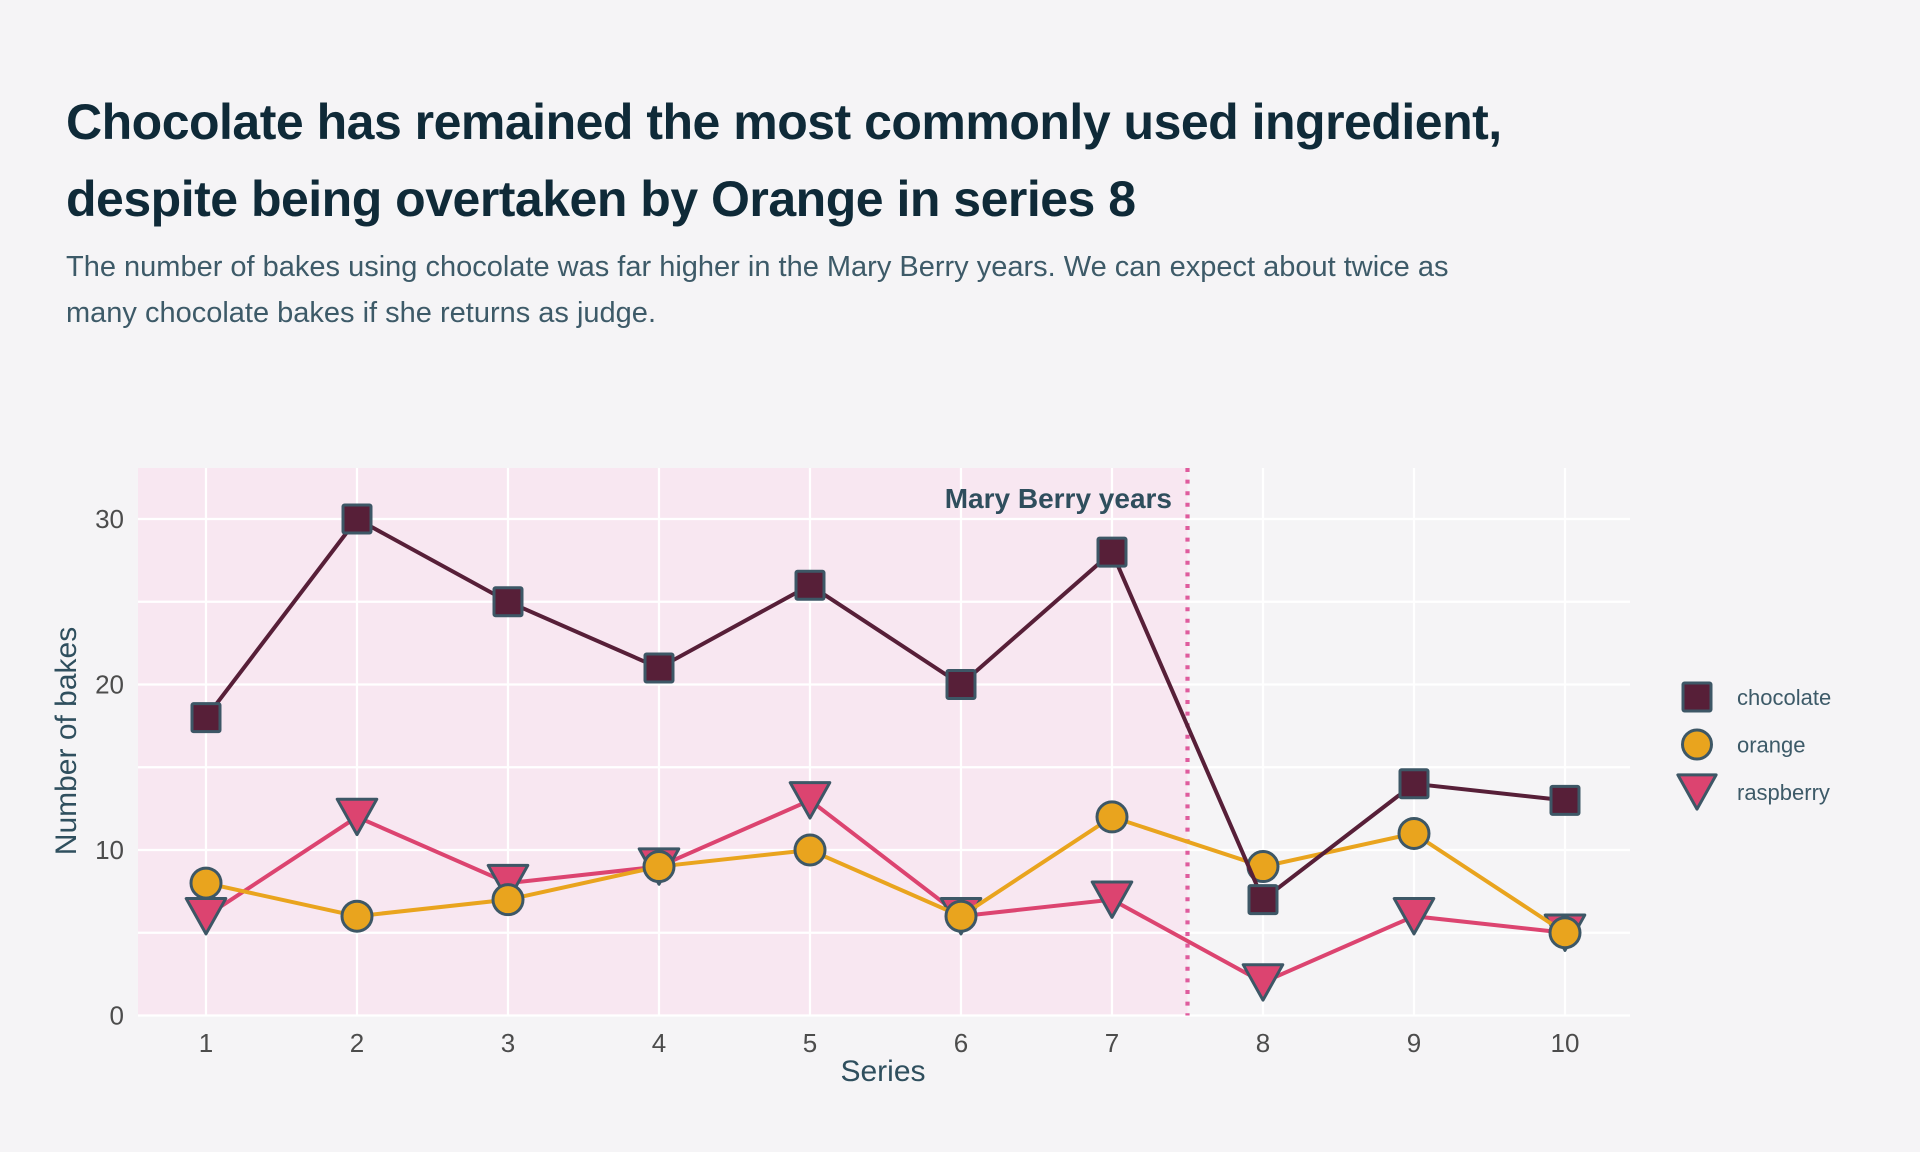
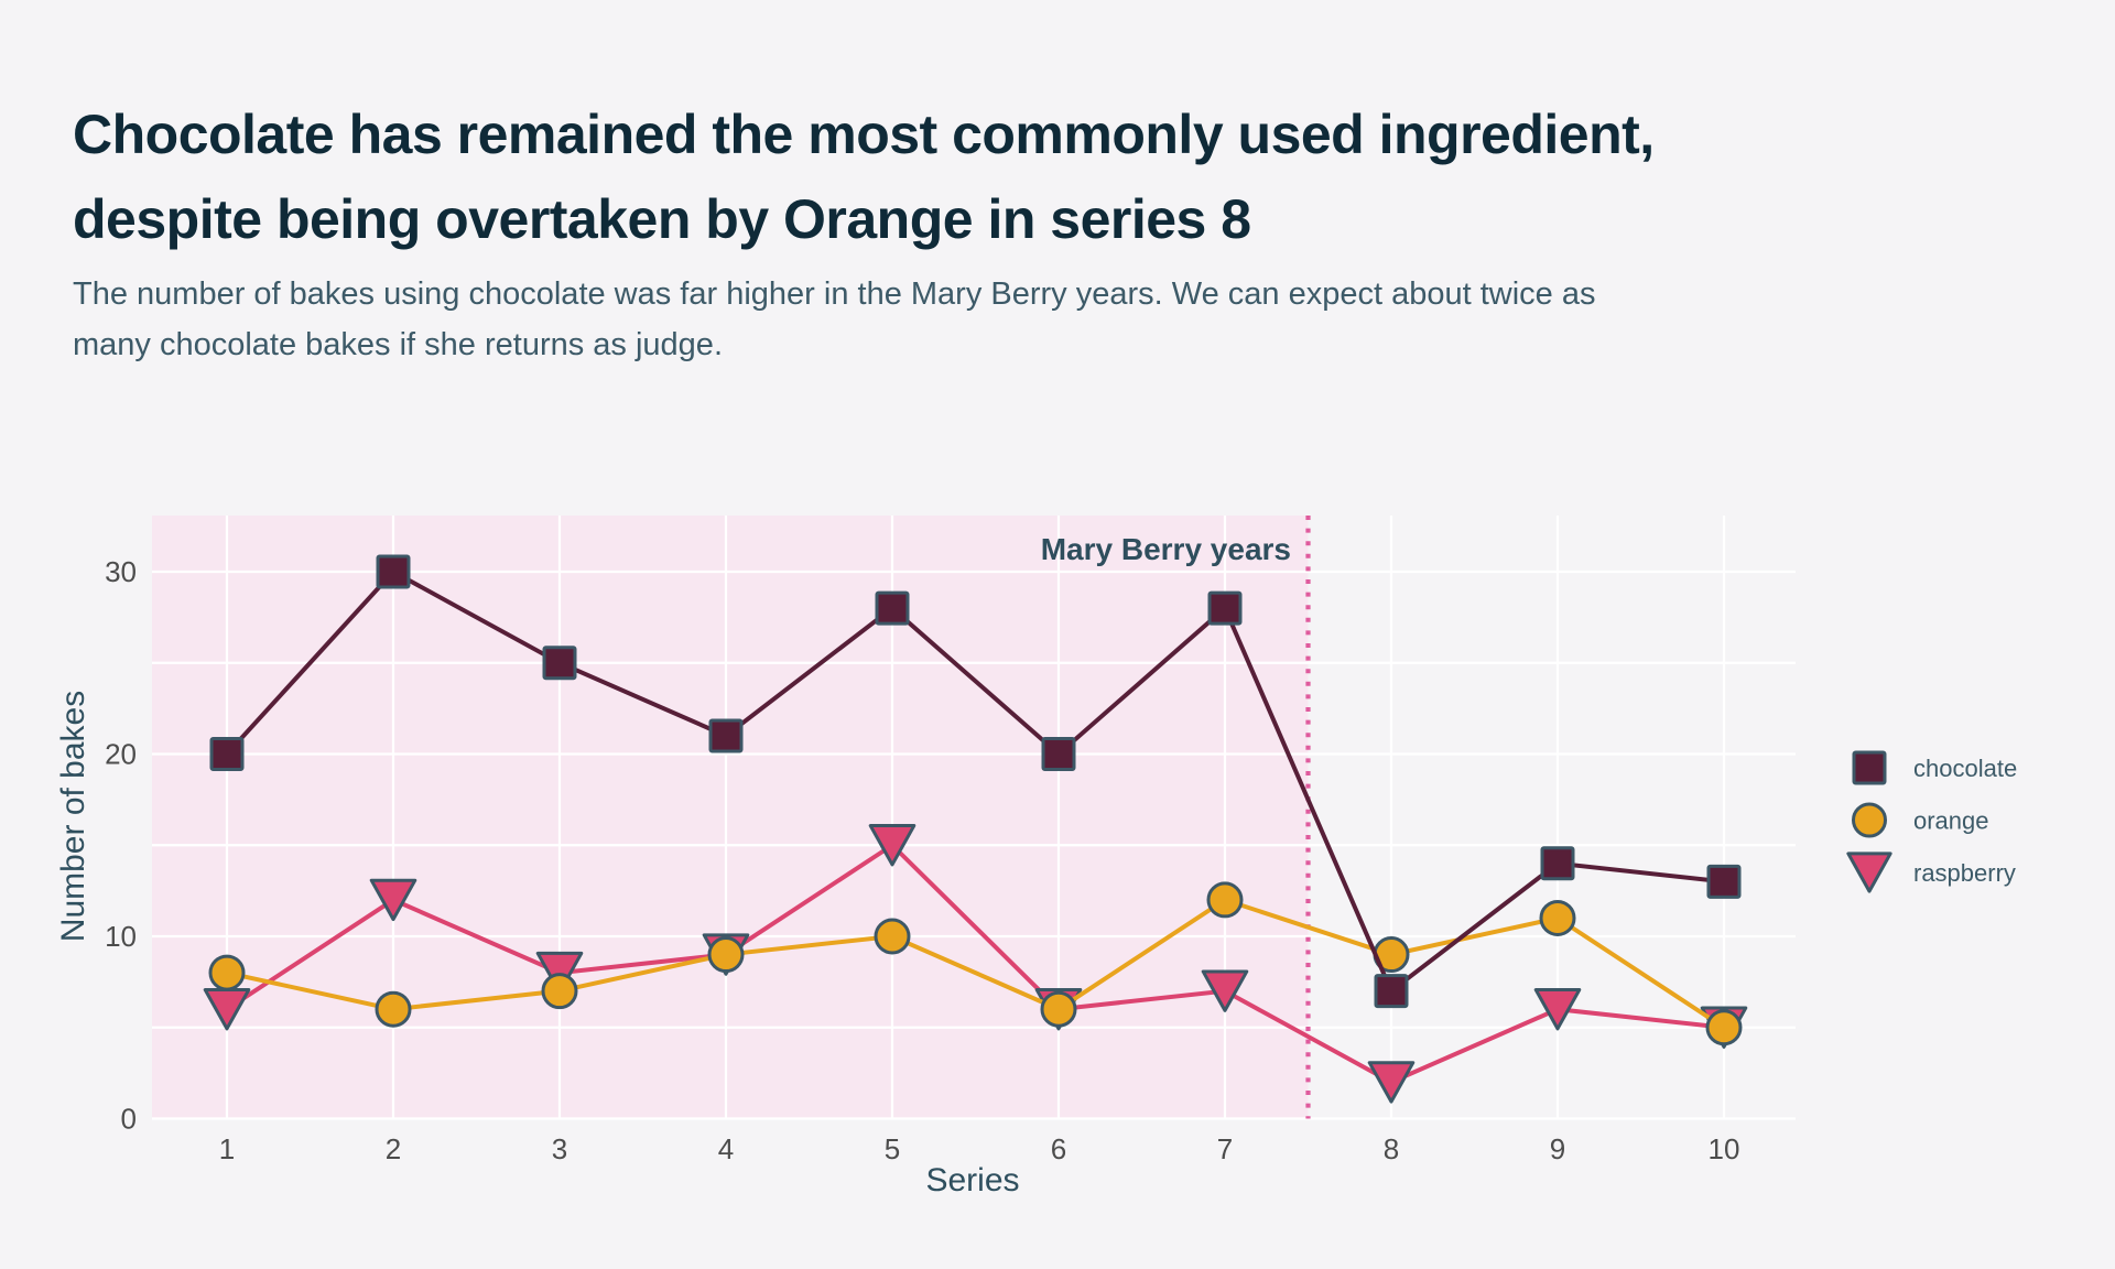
chocolate/1: 18 -> 20
chocolate/5: 26 -> 28
raspberry/5: 13 -> 15
